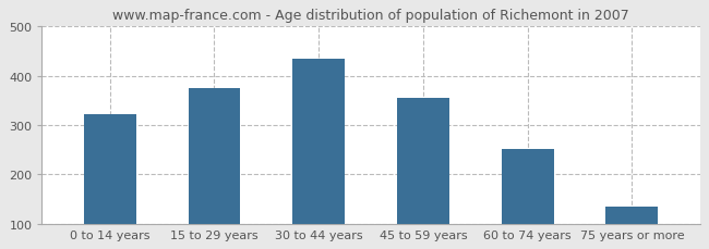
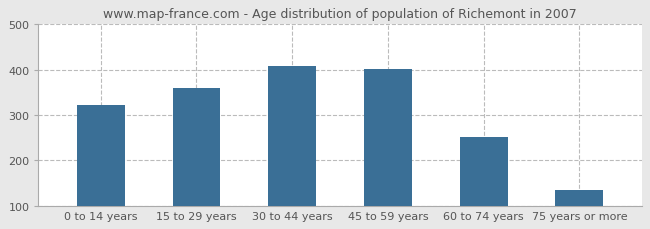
15 to 29 years: 375 -> 360
30 to 44 years: 435 -> 407
45 to 59 years: 355 -> 401
